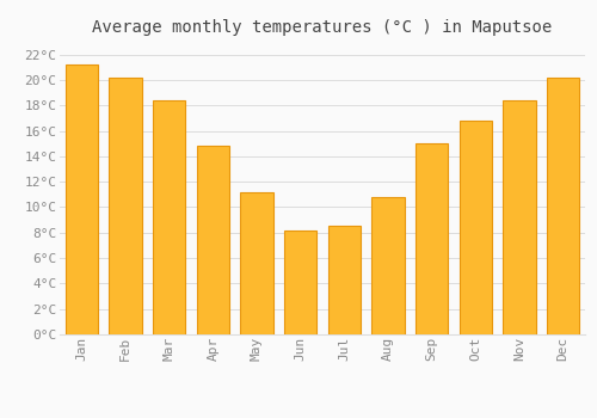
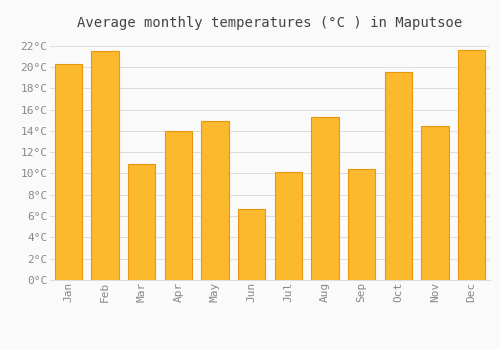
Jan: 21.2°C -> 20.3°C
Feb: 20.2°C -> 21.5°C
Mar: 18.4°C -> 10.9°C
Apr: 14.8°C -> 14.0°C
May: 11.2°C -> 14.9°C
Jun: 8.2°C -> 6.7°C
Jul: 8.5°C -> 10.1°C
Aug: 10.8°C -> 15.3°C
Sep: 15.0°C -> 10.4°C
Oct: 16.8°C -> 19.5°C
Nov: 18.4°C -> 14.5°C
Dec: 20.2°C -> 21.6°C
